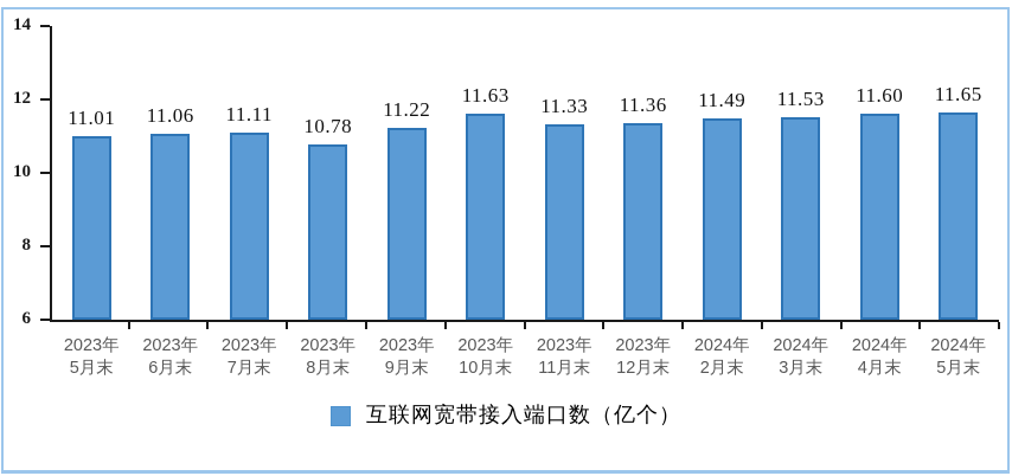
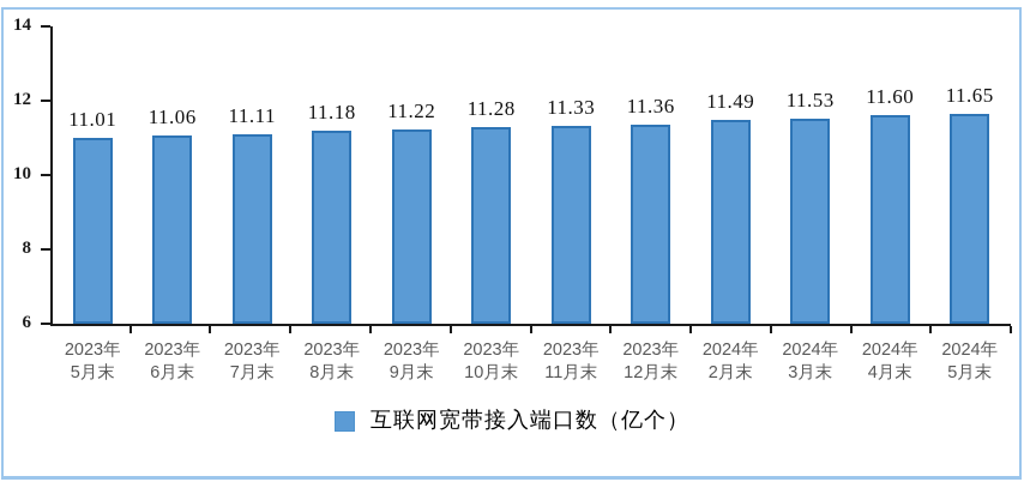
2023年 8月末: 10.78 -> 11.18
2023年 10月末: 11.63 -> 11.28
